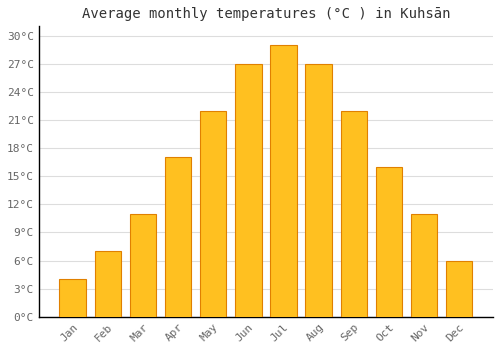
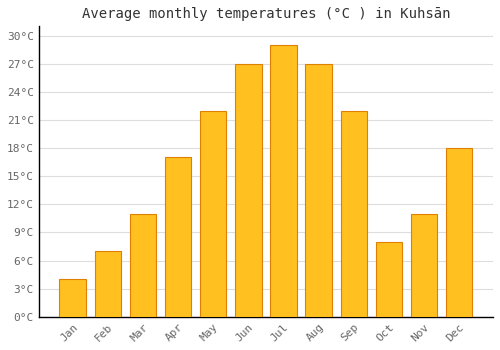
Oct: 16°C -> 8°C
Dec: 6°C -> 18°C
